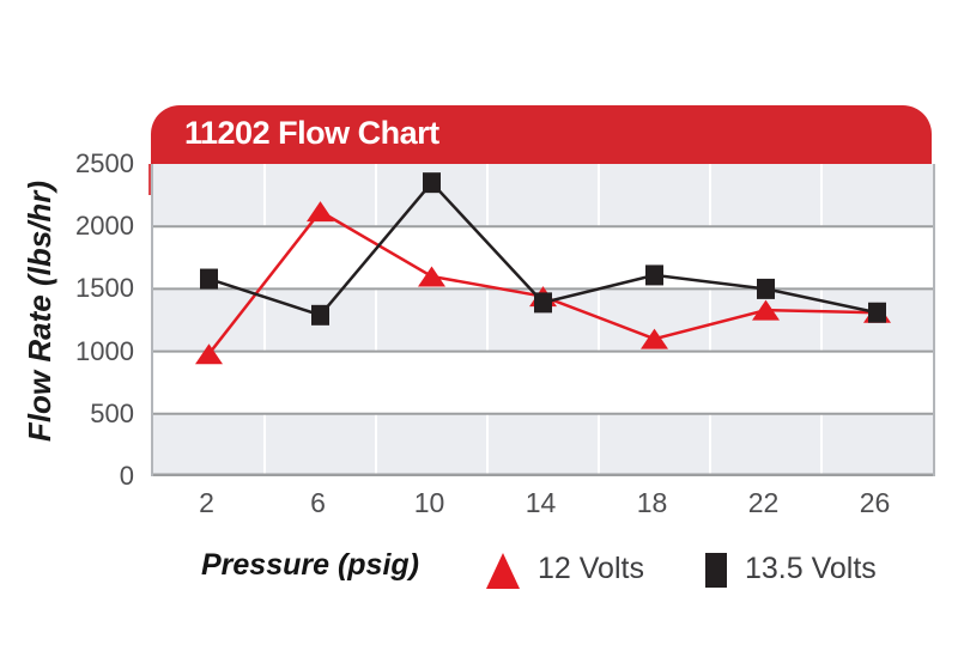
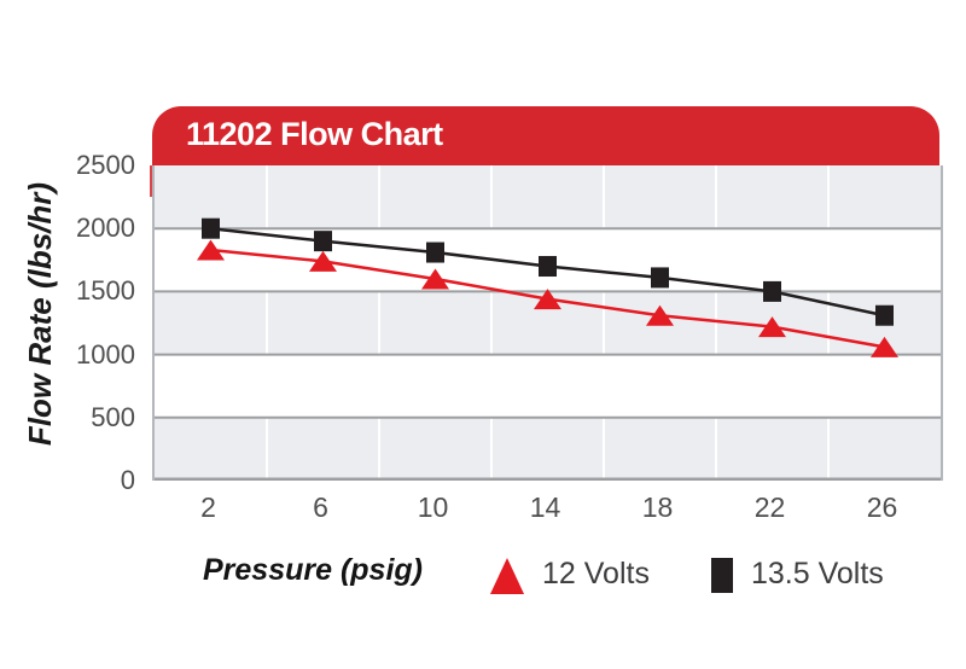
12 Volts/2: 980 -> 1830
13.5 Volts/2: 1580 -> 2000
12 Volts/6: 2120 -> 1740
13.5 Volts/6: 1290 -> 1900
13.5 Volts/10: 2350 -> 1810
13.5 Volts/14: 1390 -> 1700
12 Volts/18: 1100 -> 1310
12 Volts/22: 1330 -> 1220
12 Volts/26: 1310 -> 1060
